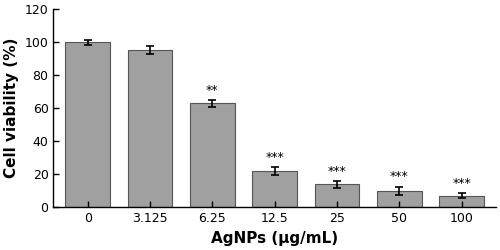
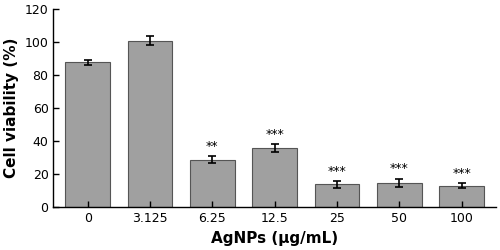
0: 100 -> 88
3.125: 96 -> 101
6.25: 63 -> 29
12.5: 22 -> 36
50: 10 -> 15
100: 7 -> 13
